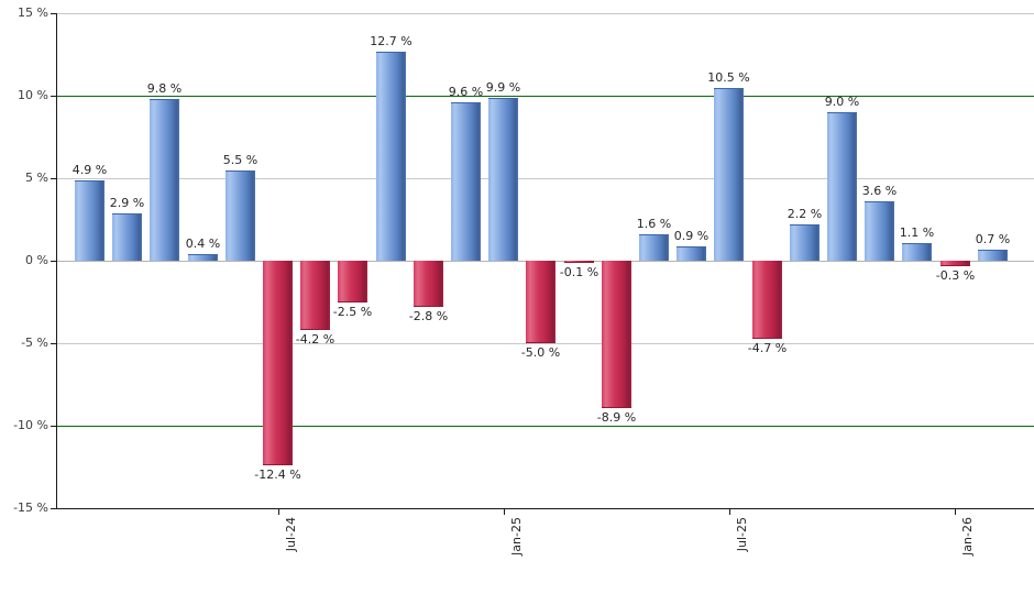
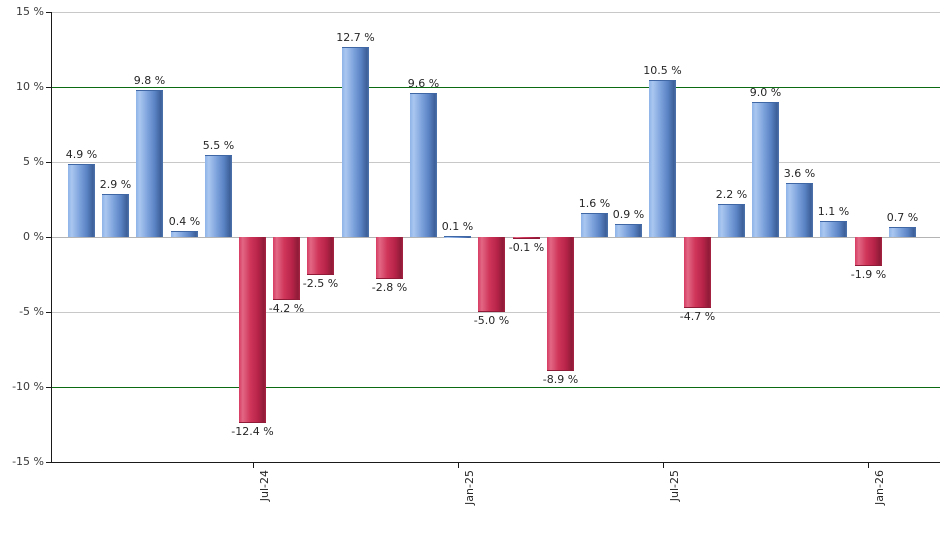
Jan-25: 9.9 -> 0.1
Jan-26: -0.3 -> -1.9
